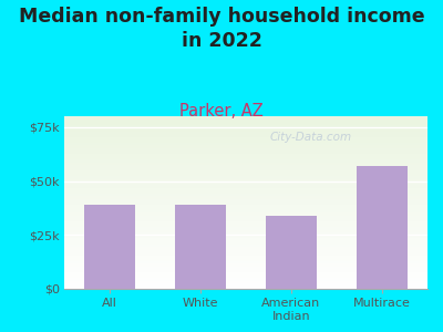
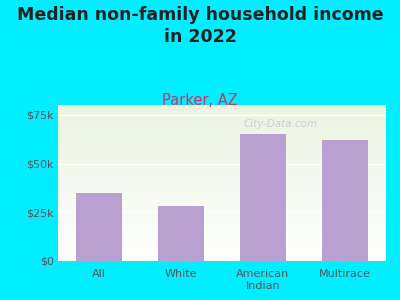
All: $39k -> $35k
White: $39k -> $28k
American Indian: $34k -> $65k
Multirace: $57k -> $62k
